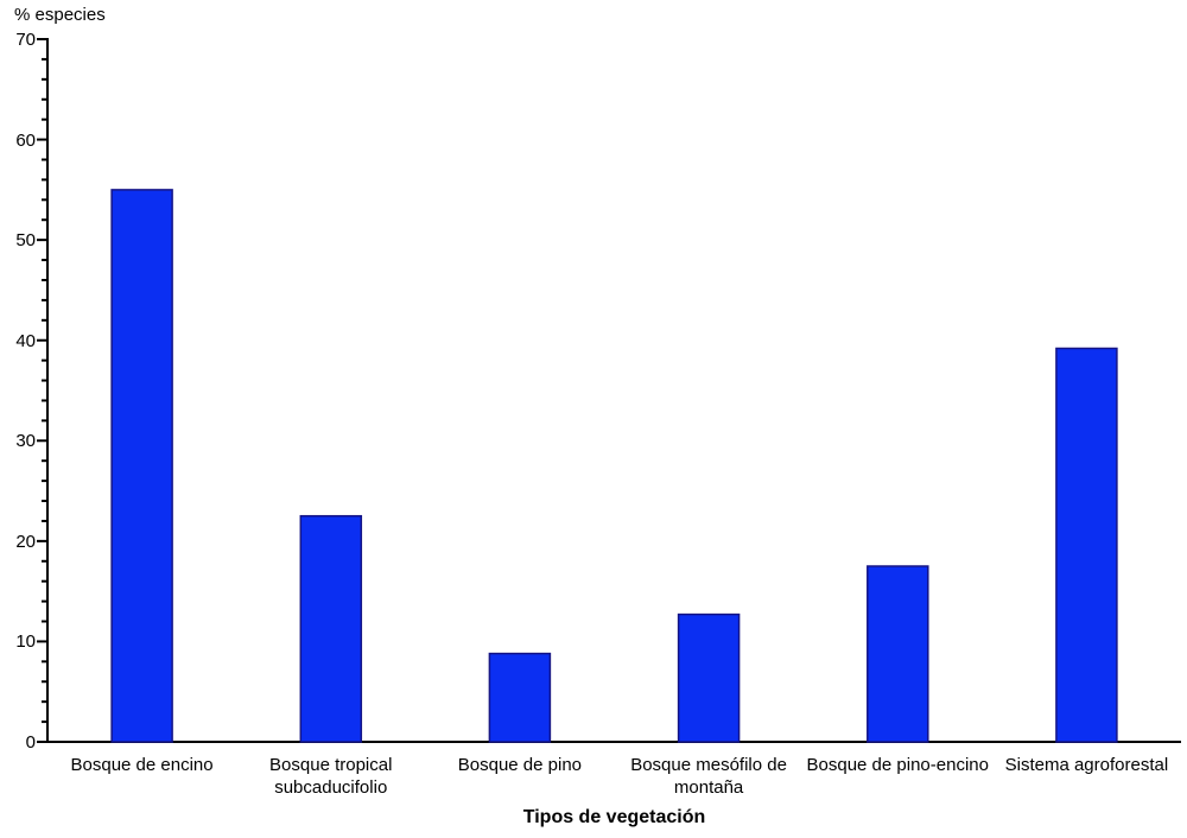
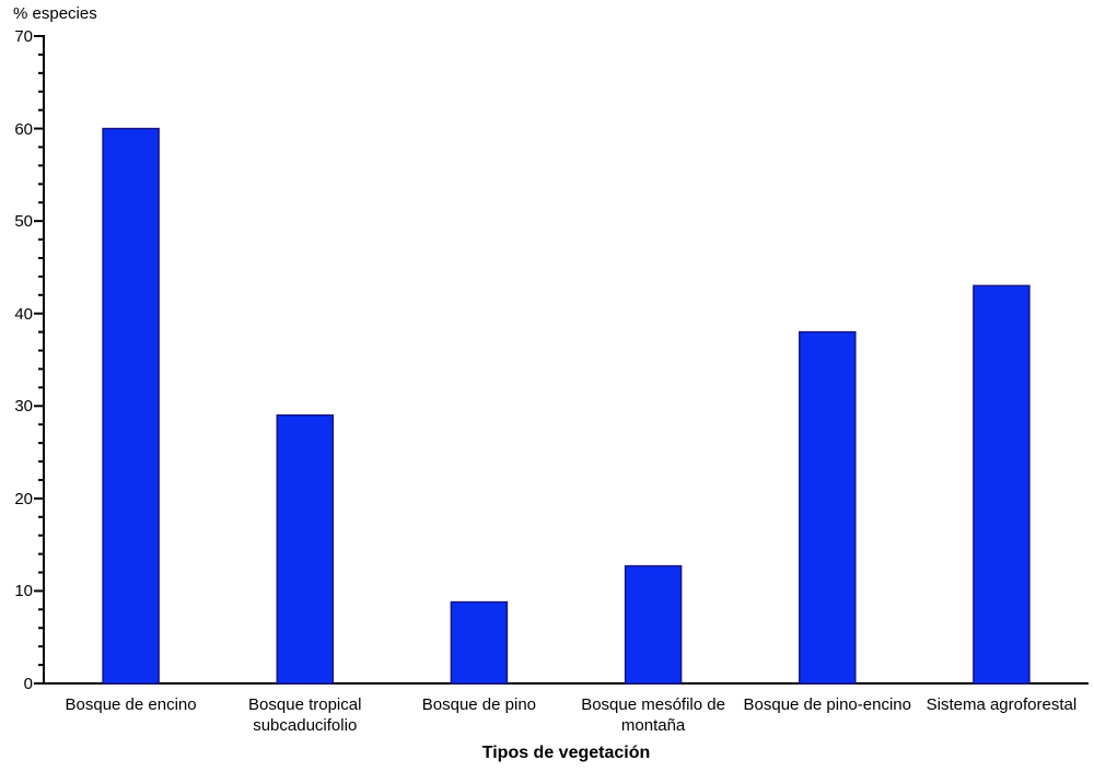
Bosque de encino: 55 -> 60
Bosque tropical subcaducifolio: 22 -> 29
Bosque de pino-encino: 18 -> 38
Sistema agroforestal: 39 -> 43
